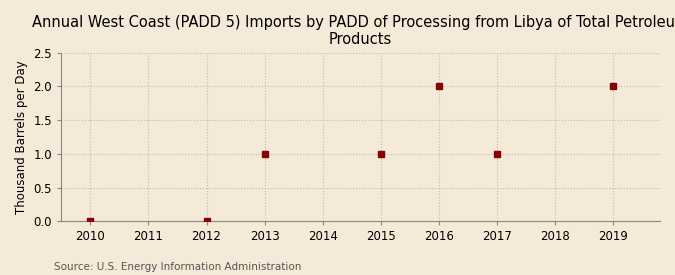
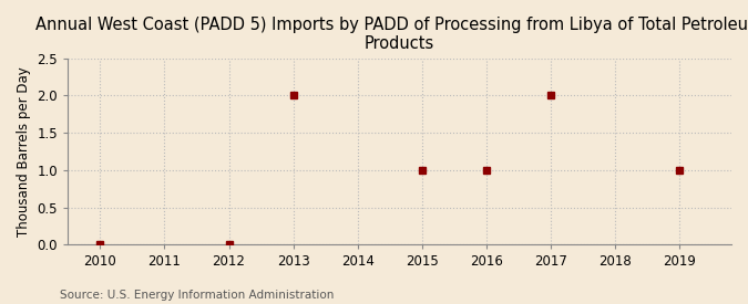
2013: 1 -> 2
2016: 2 -> 1
2017: 1 -> 2
2019: 2 -> 1
